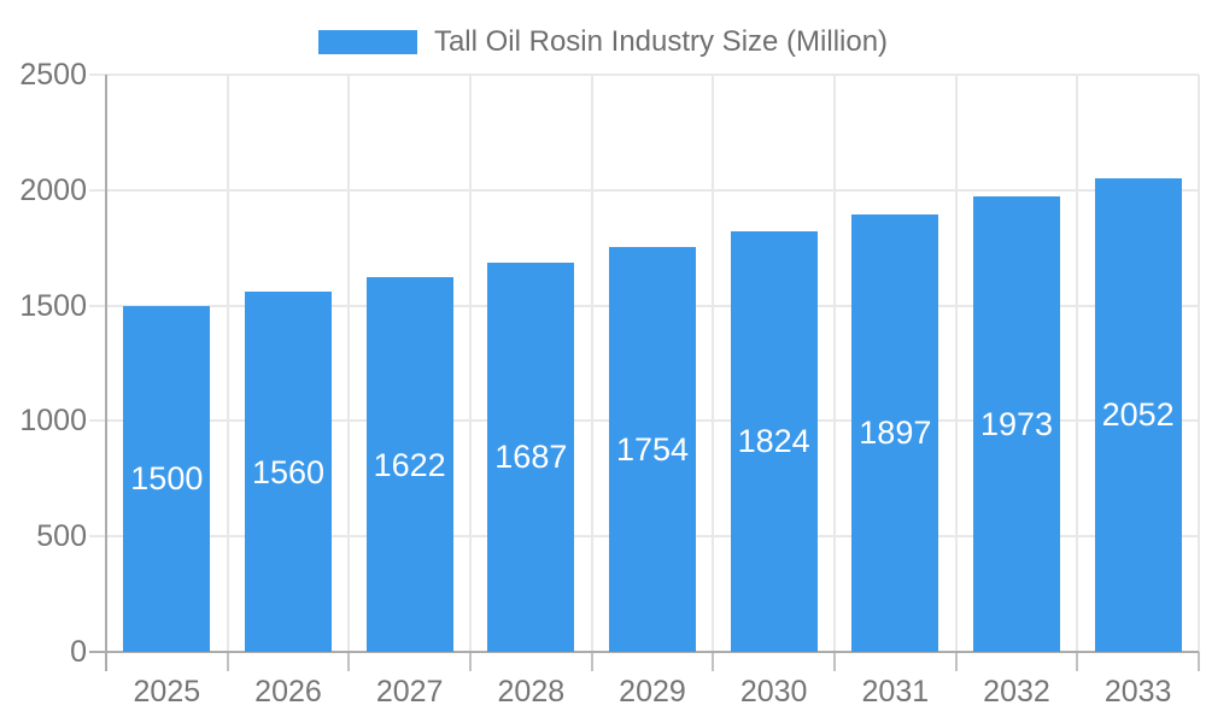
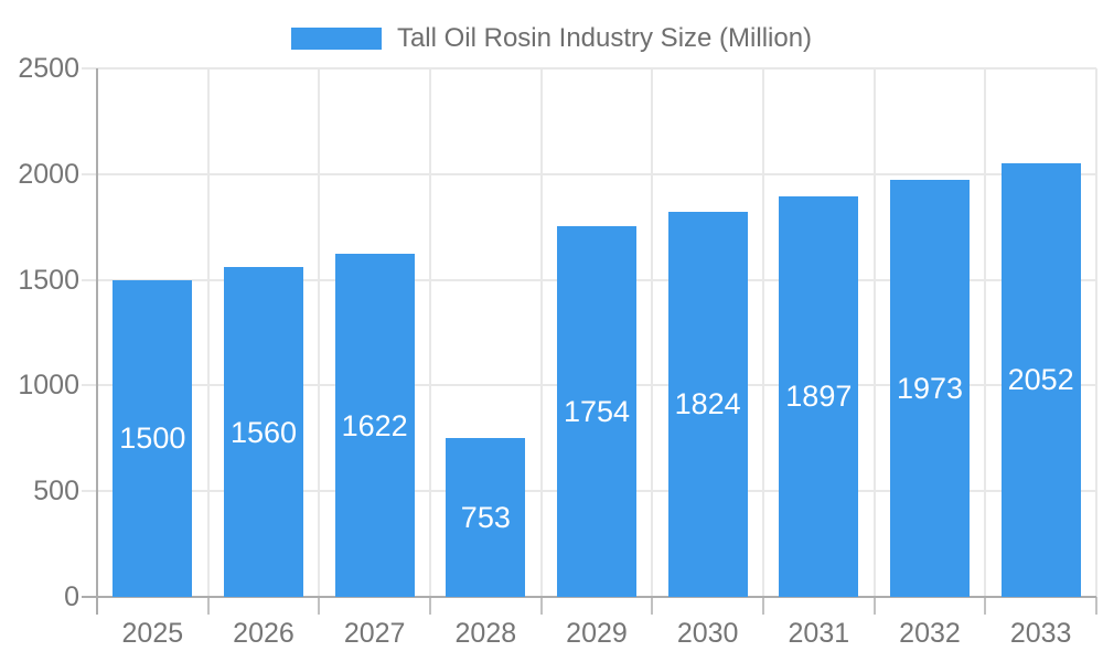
2028: 1687 -> 753
